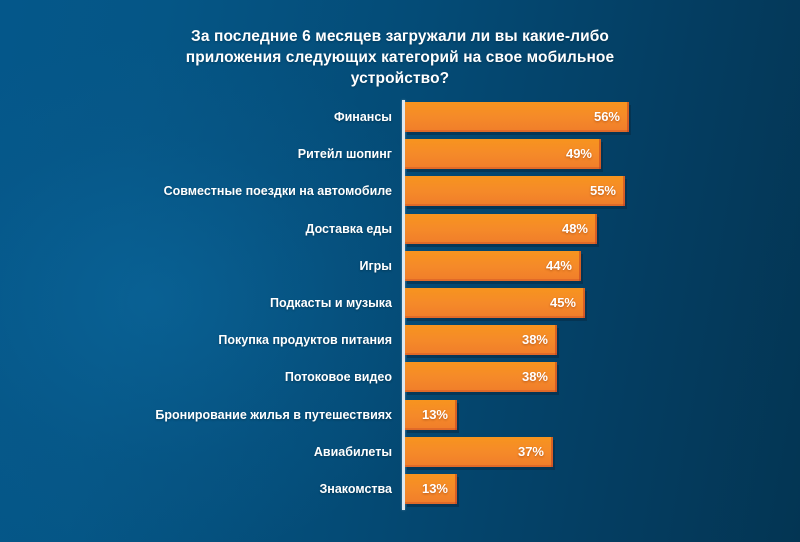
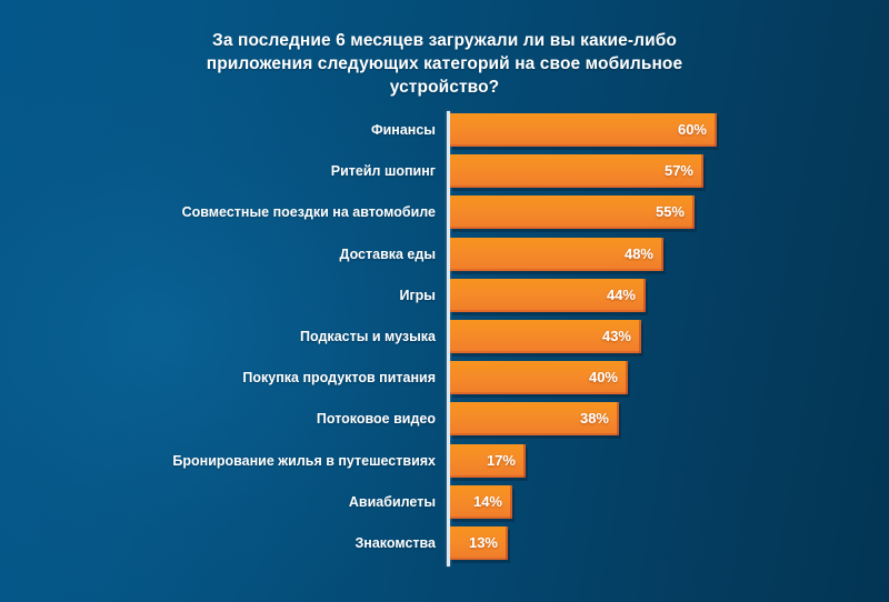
Финансы: 56% -> 60%
Ритейл шопинг: 49% -> 57%
Подкасты и музыка: 45% -> 43%
Покупка продуктов питания: 38% -> 40%
Бронирование жилья в путешествиях: 13% -> 17%
Авиабилеты: 37% -> 14%
